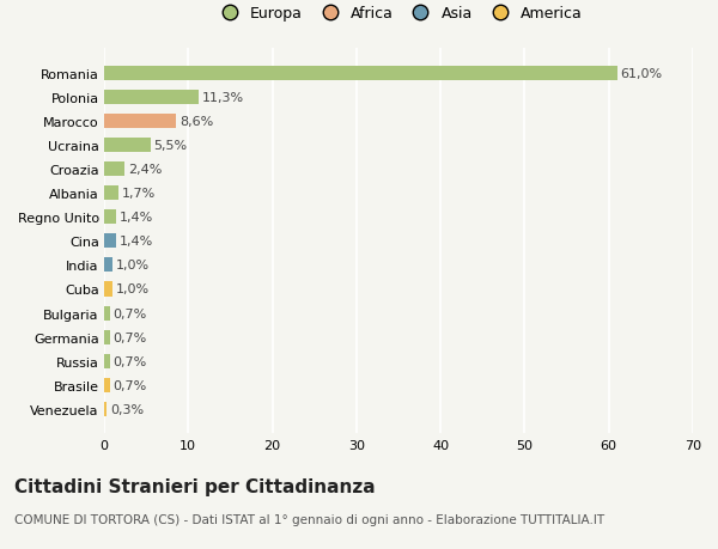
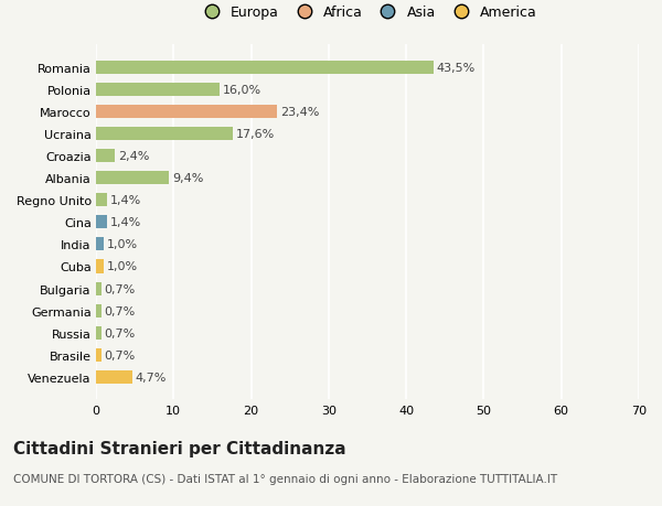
Romania: 61,0% -> 43,5%
Polonia: 11,3% -> 16,0%
Marocco: 8,6% -> 23,4%
Ucraina: 5,5% -> 17,6%
Albania: 1,7% -> 9,4%
Venezuela: 0,3% -> 4,7%
